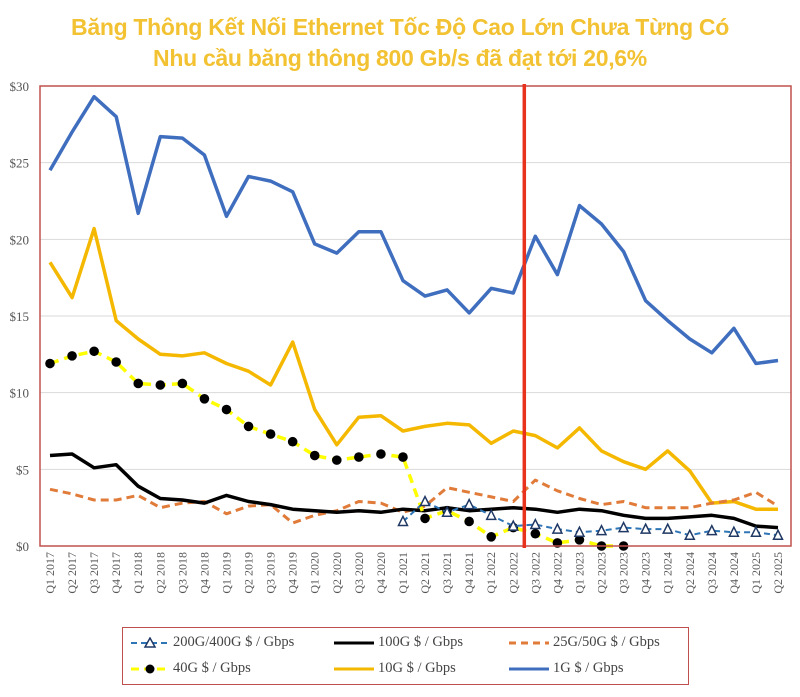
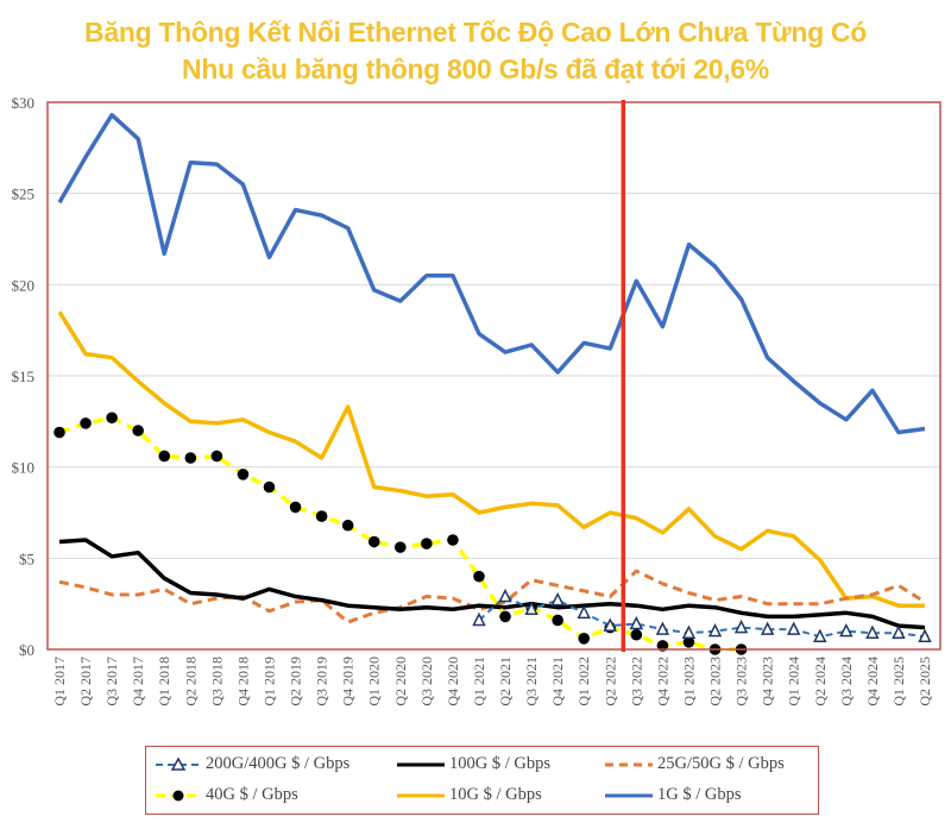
10G $ / Gbps/Q3 2017: $20.7 -> $16.0
10G $ / Gbps/Q2 2020: $6.6 -> $8.7
40G $ / Gbps/Q1 2021: $5.8 -> $4.0
10G $ / Gbps/Q4 2023: $5.0 -> $6.5
